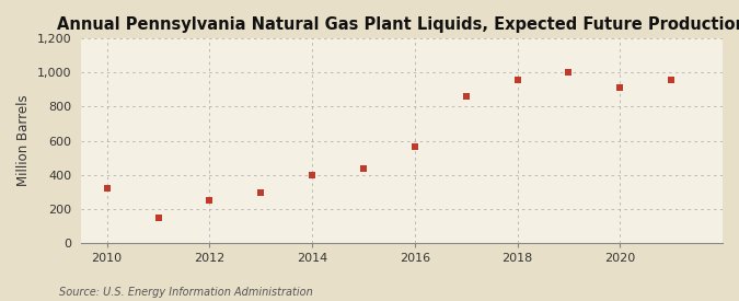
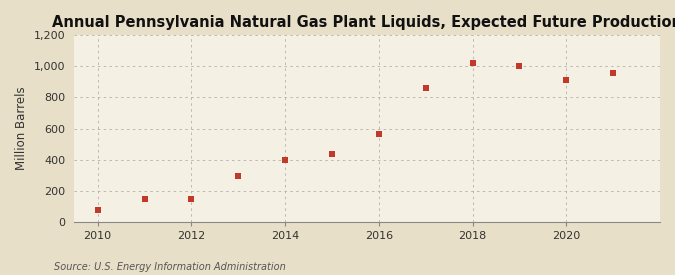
2010: 320 -> 80
2012: 250 -> 140
2018: 960 -> 1,020
